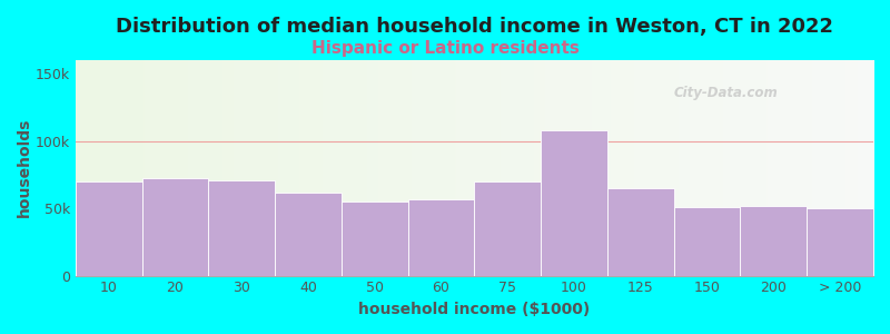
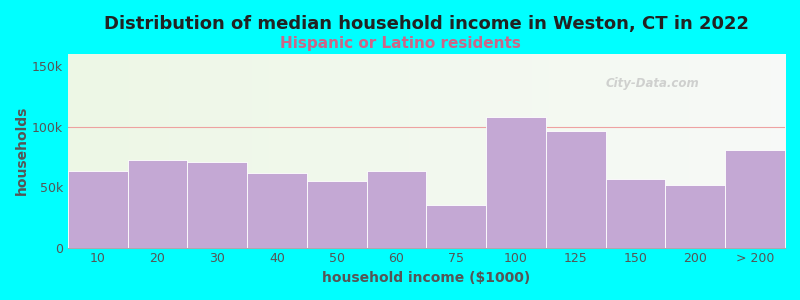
10: 70k -> 63k
60: 57k -> 63k
75: 70k -> 35k
125: 65k -> 96k
150: 51k -> 57k
> 200: 50k -> 81k
